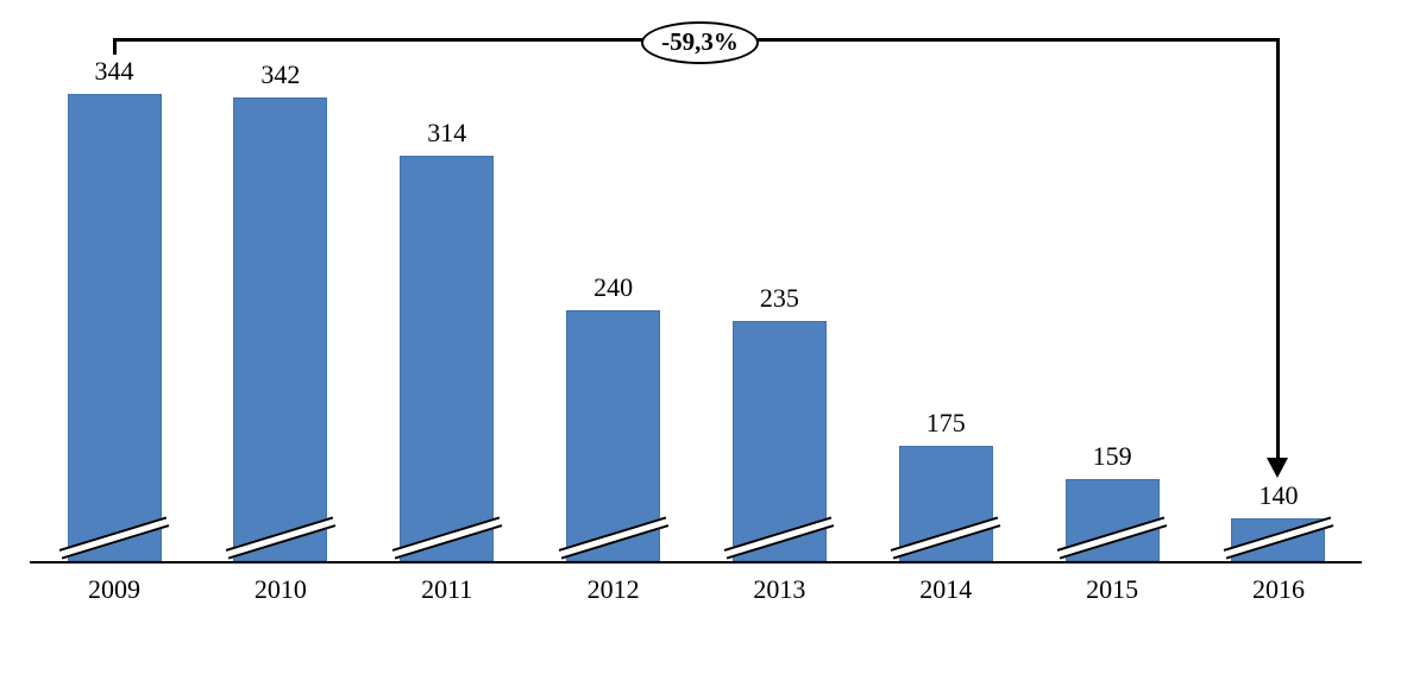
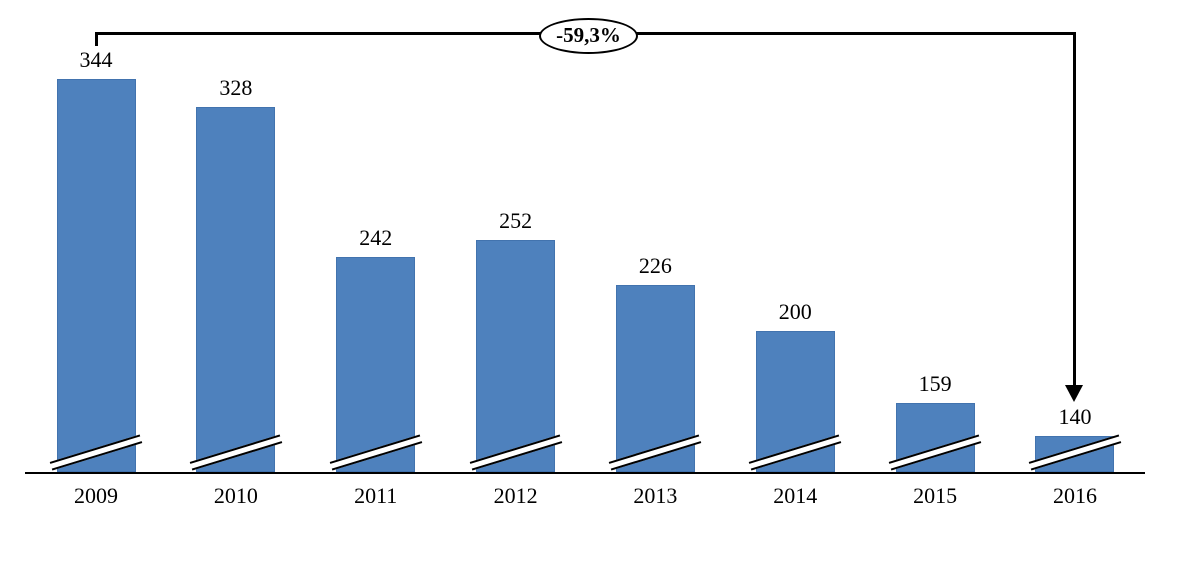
2010: 342 -> 328
2011: 314 -> 242
2012: 240 -> 252
2013: 235 -> 226
2014: 175 -> 200
